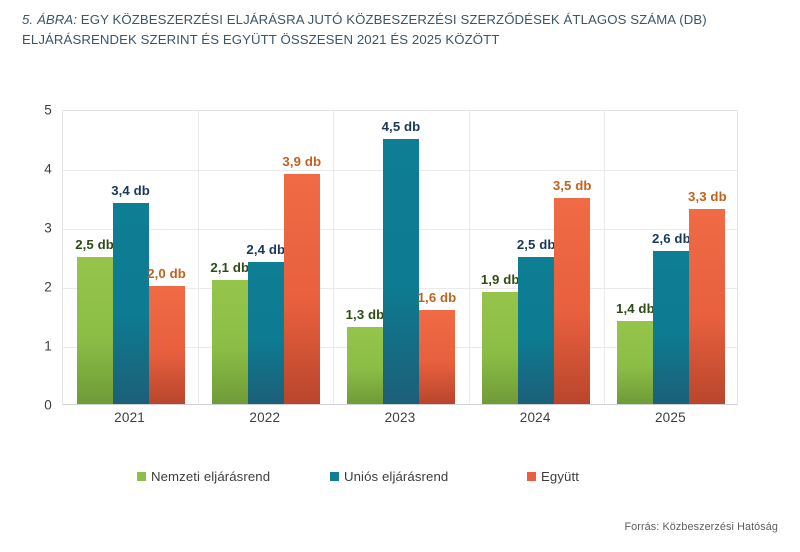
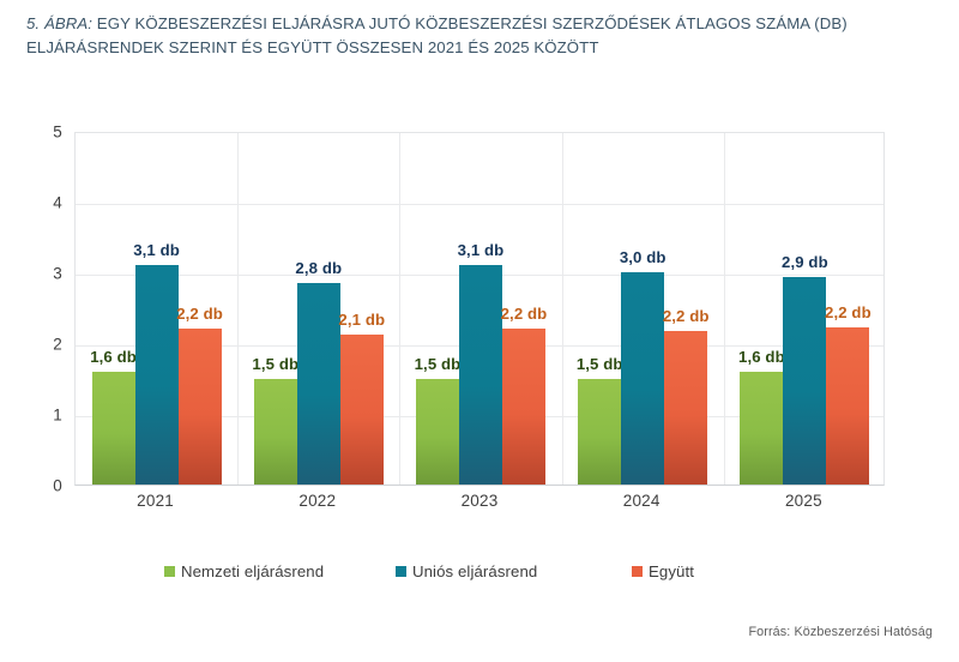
Nemzeti eljárásrend/2021: 2,5 -> 1,6
Uniós eljárásrend/2021: 3,4 -> 3,1
Együtt/2021: 2,0 -> 2,2
Nemzeti eljárásrend/2022: 2,1 -> 1,5
Uniós eljárásrend/2022: 2,4 -> 2,8
Együtt/2022: 3,9 -> 2,1
Nemzeti eljárásrend/2023: 1,3 -> 1,5
Uniós eljárásrend/2023: 4,5 -> 3,1
Együtt/2023: 1,6 -> 2,2
Nemzeti eljárásrend/2024: 1,9 -> 1,5
Uniós eljárásrend/2024: 2,5 -> 3,0
Együtt/2024: 3,5 -> 2,2
Nemzeti eljárásrend/2025: 1,4 -> 1,6
Uniós eljárásrend/2025: 2,6 -> 2,9
Együtt/2025: 3,3 -> 2,2
